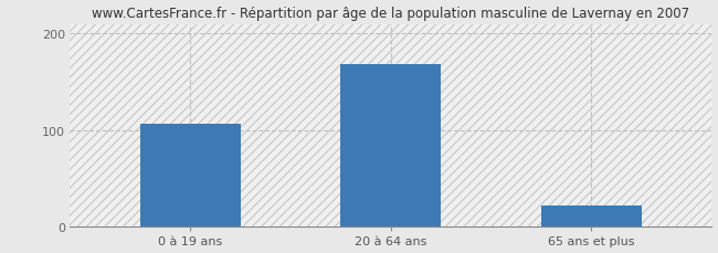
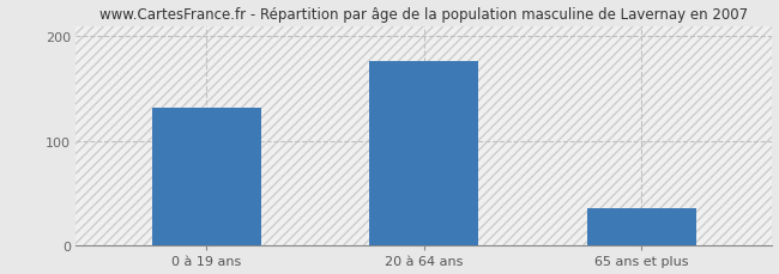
0 à 19 ans: 106 -> 132
20 à 64 ans: 168 -> 176
65 ans et plus: 22 -> 36
